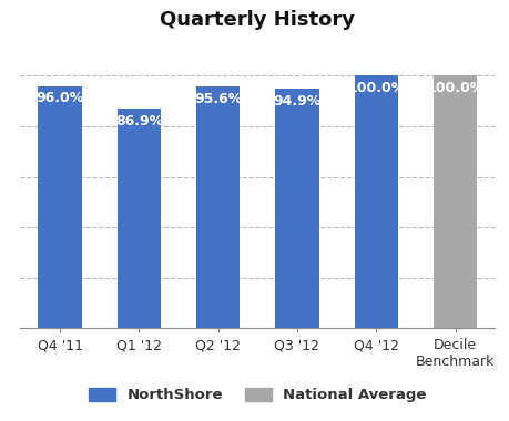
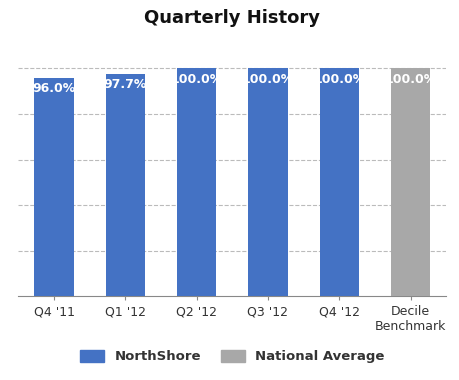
Q1 '12: 86.9% -> 97.7%
Q2 '12: 95.6% -> 100.0%
Q3 '12: 94.9% -> 100.0%
